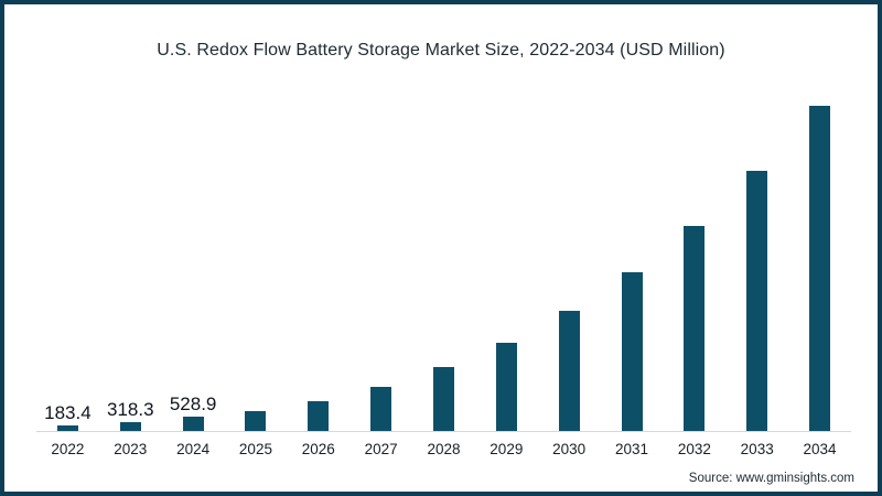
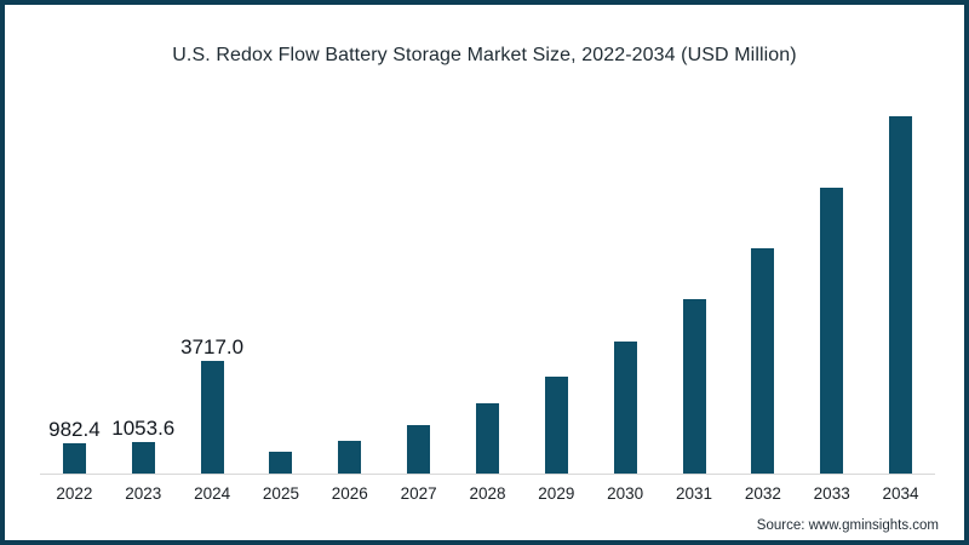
2022: 183.4 -> 982.4
2023: 318.3 -> 1053.6
2024: 528.9 -> 3717.0
